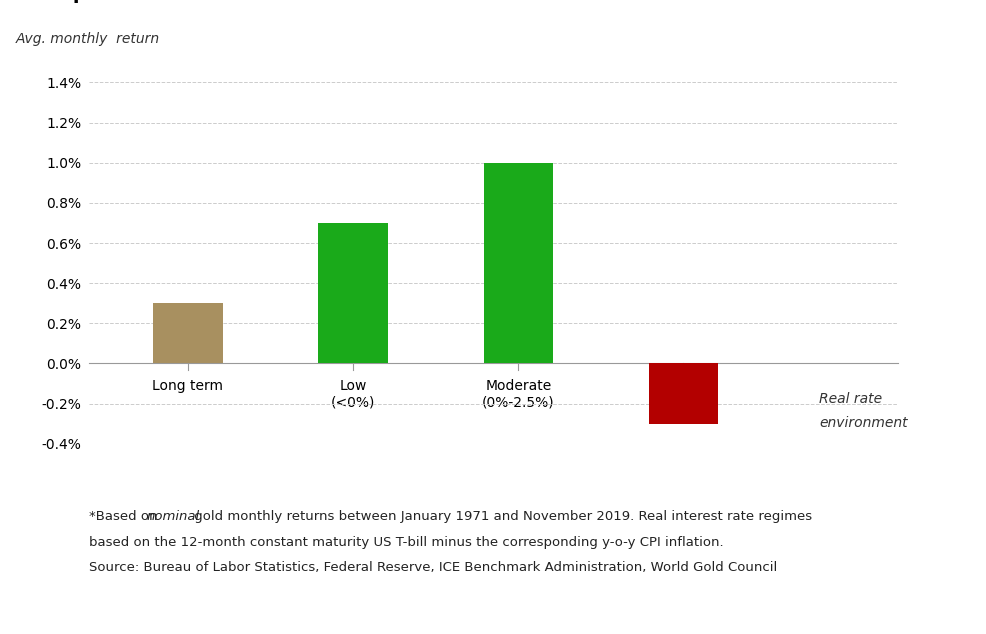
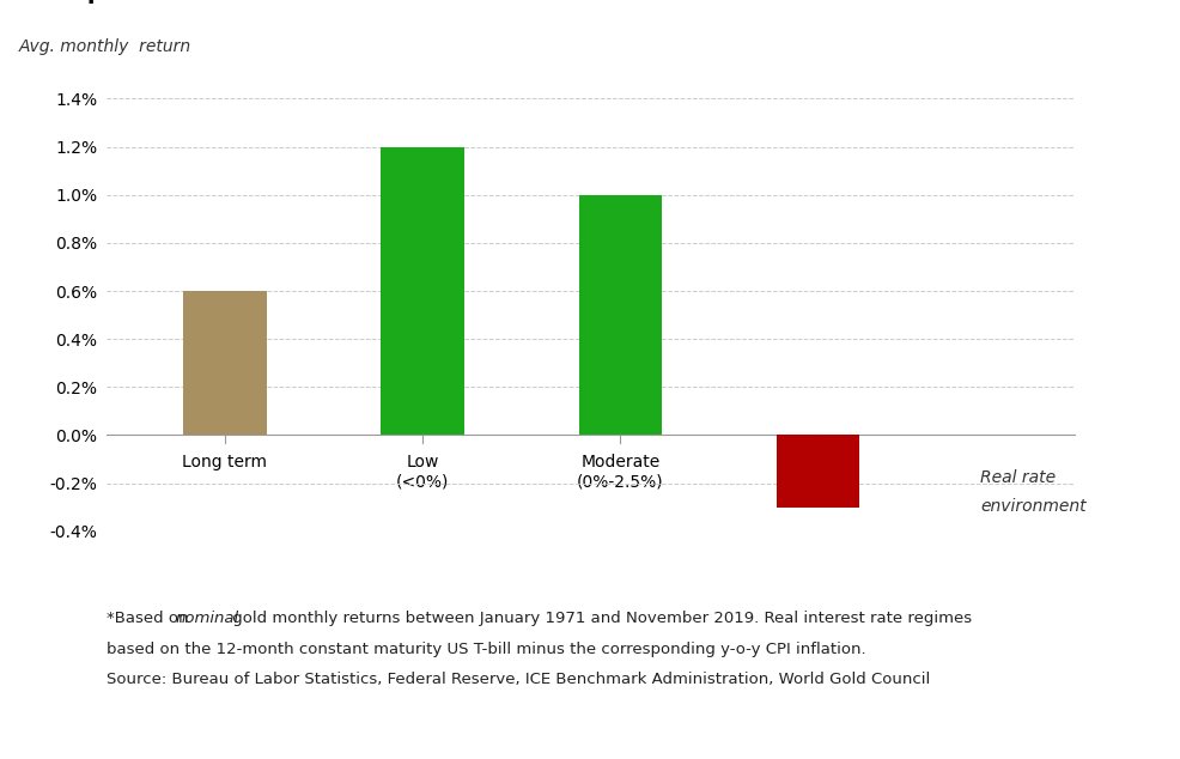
Long term: 0.3% -> 0.6%
Low (<0%): 0.7% -> 1.2%
